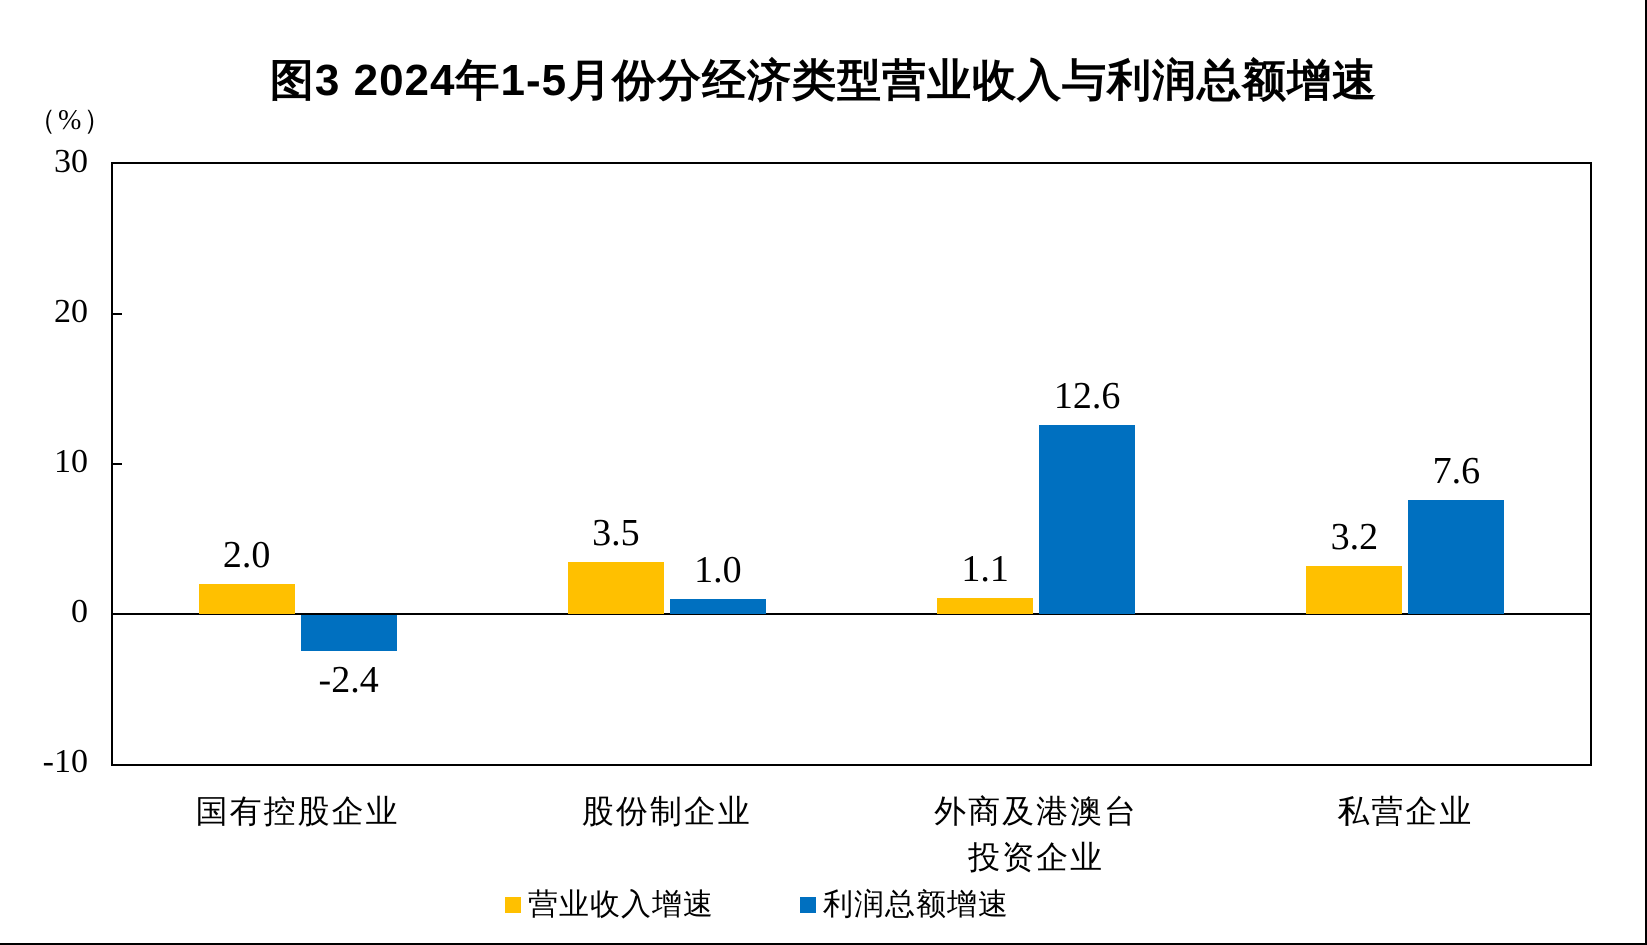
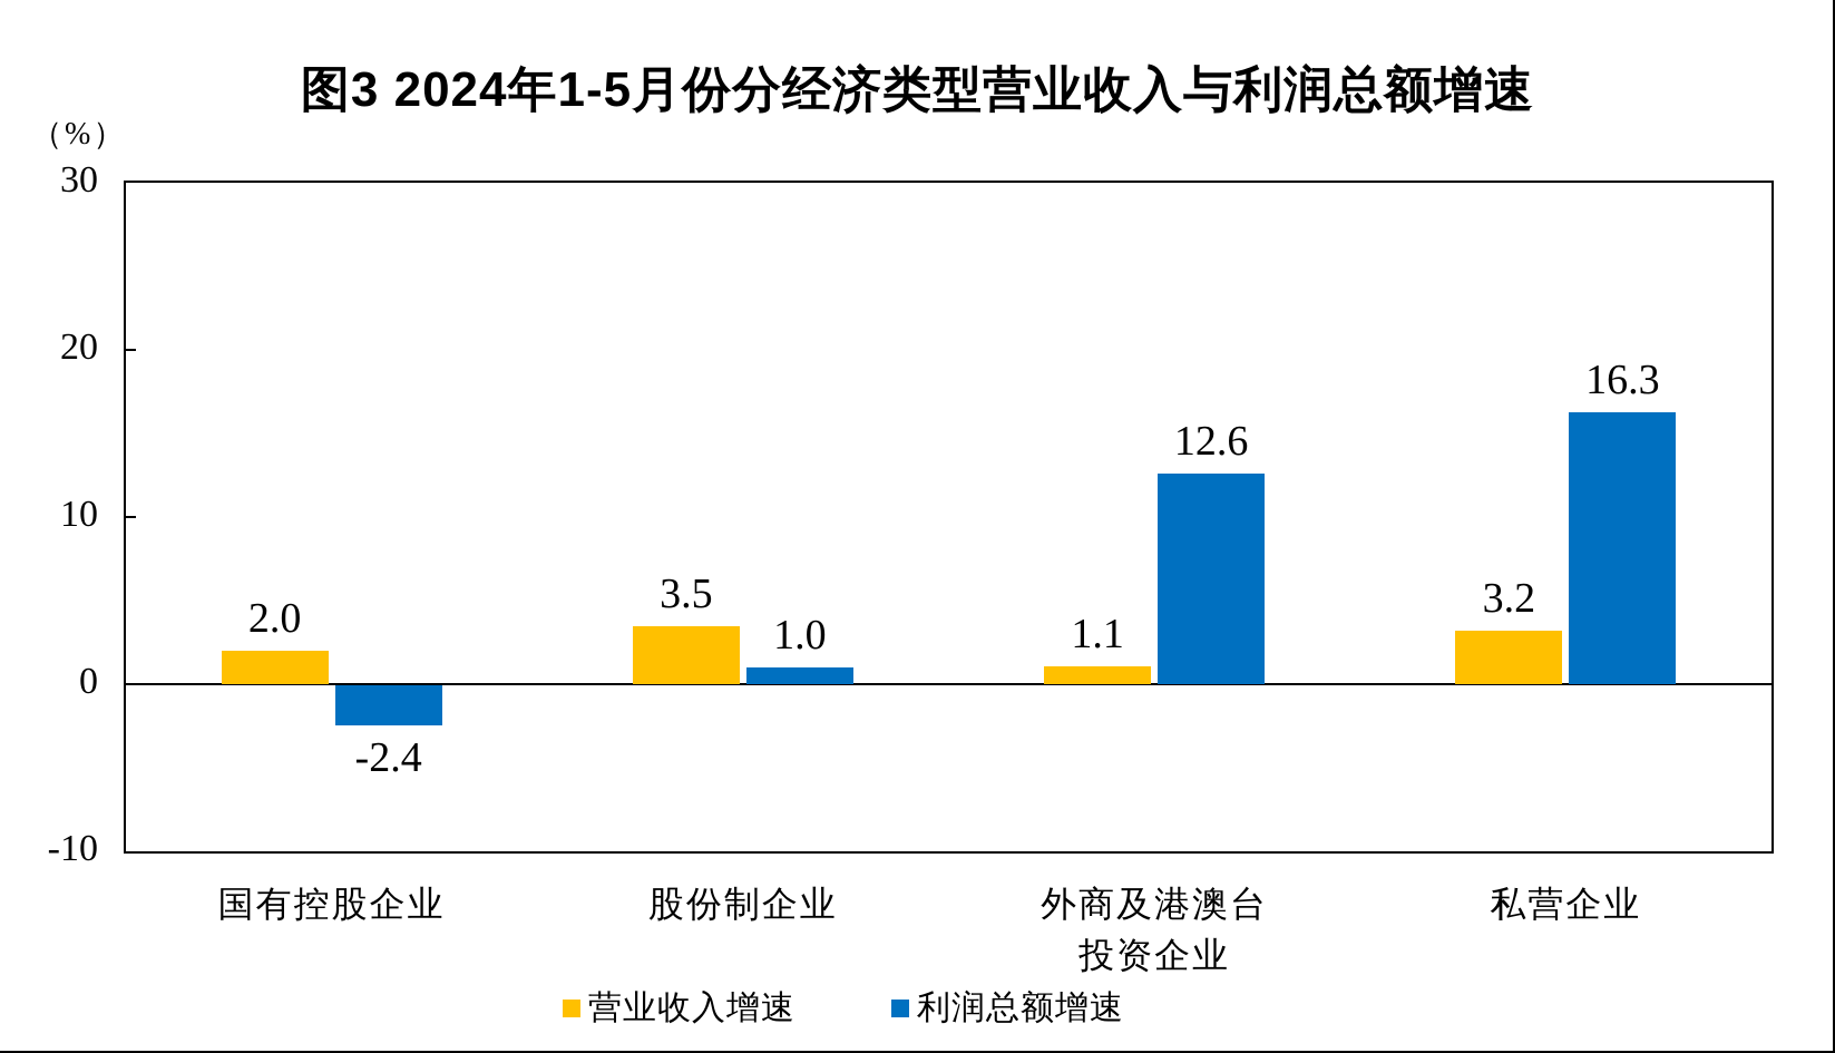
利润总额增速/私营企业: 7.6 -> 16.3
